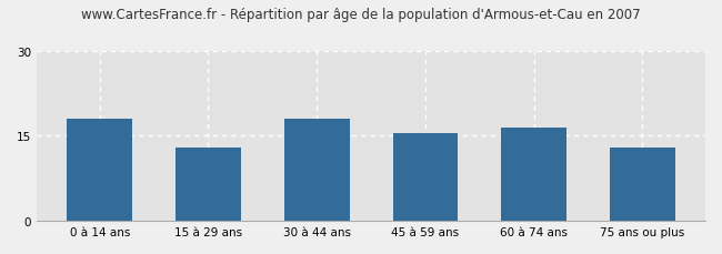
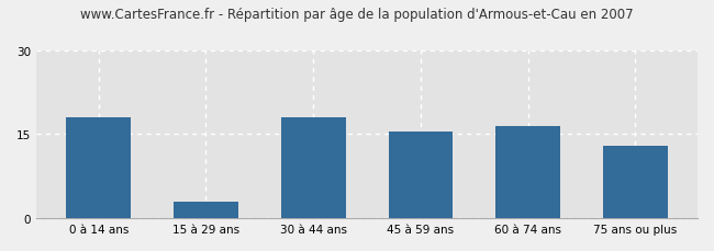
15 à 29 ans: 13.0 -> 3.0
